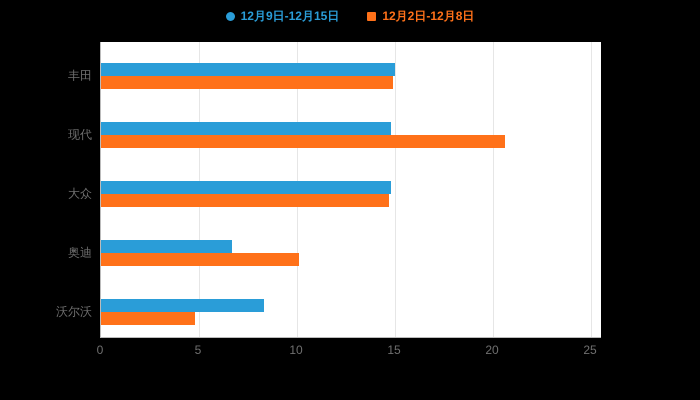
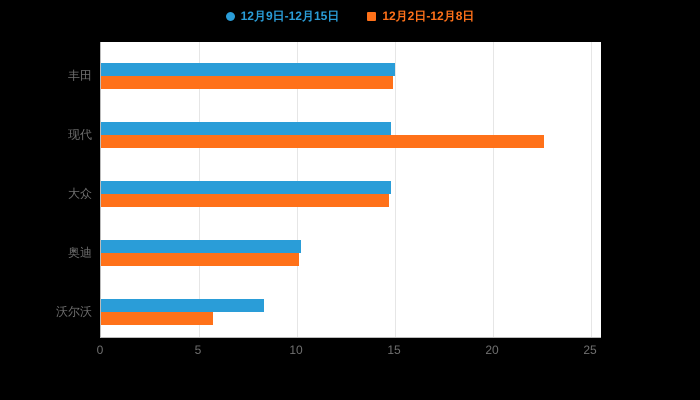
12月2日-12月8日/现代: 20.6 -> 22.6
12月9日-12月15日/奥迪: 6.7 -> 10.2
12月2日-12月8日/沃尔沃: 4.8 -> 5.7
